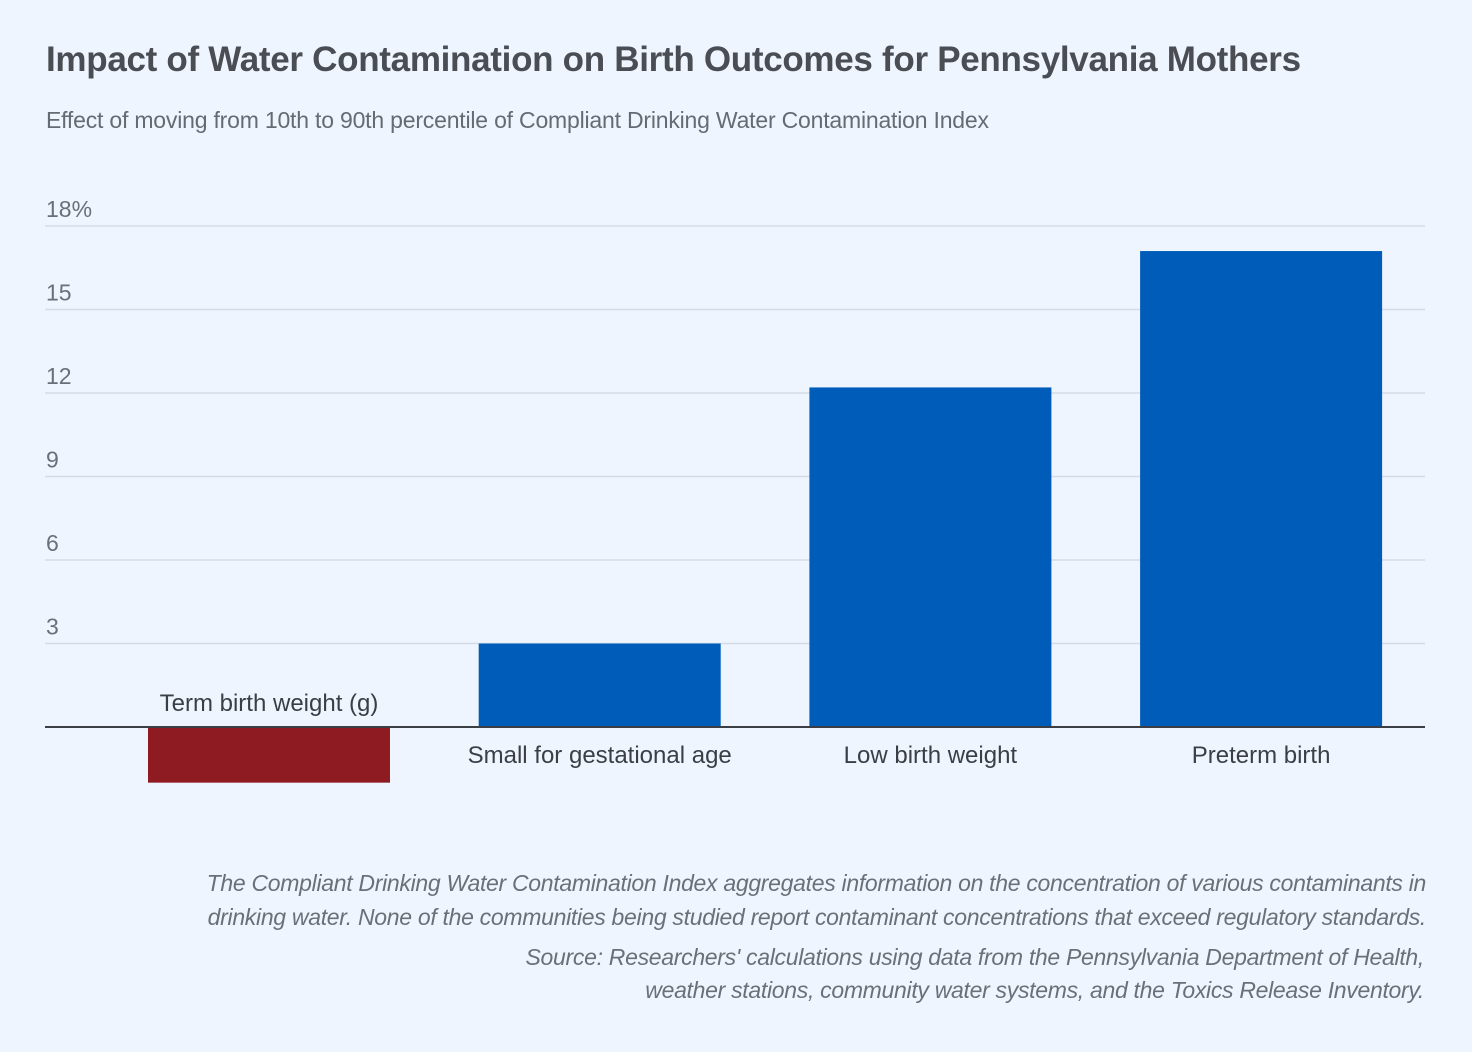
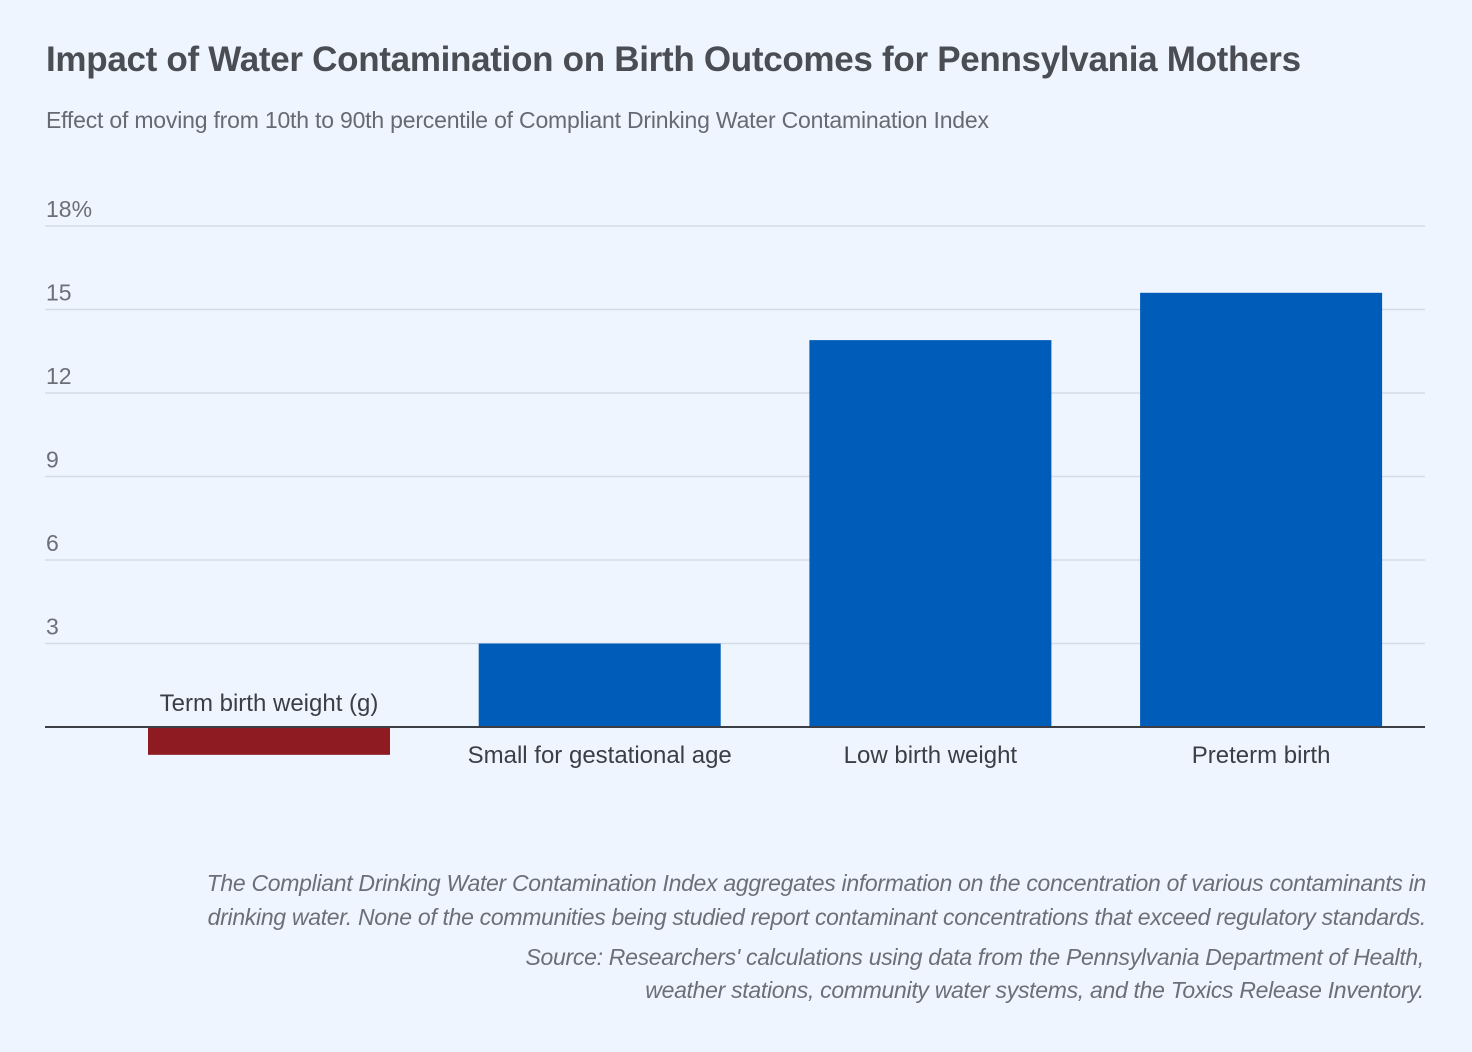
Term birth weight (g): -2.0% -> -1.0%
Low birth weight: 12.2% -> 13.9%
Preterm birth: 17.1% -> 15.6%
